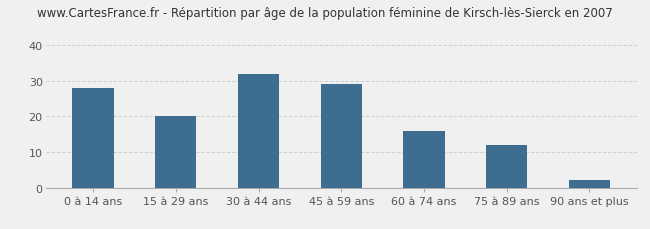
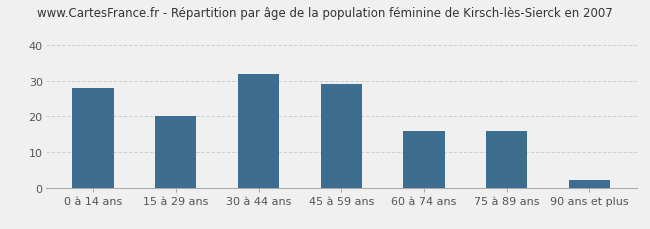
75 à 89 ans: 12 -> 16
